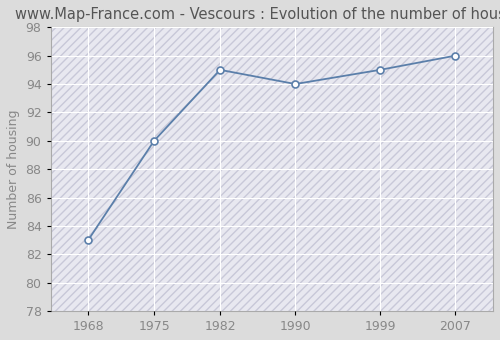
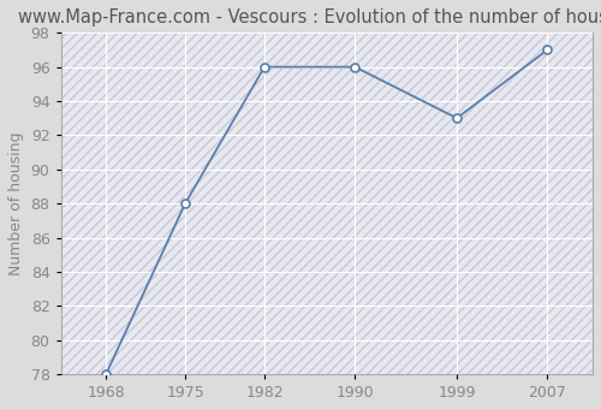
1968: 83 -> 78
1975: 90 -> 88
1982: 95 -> 96
1990: 94 -> 96
1999: 95 -> 93
2007: 96 -> 97
